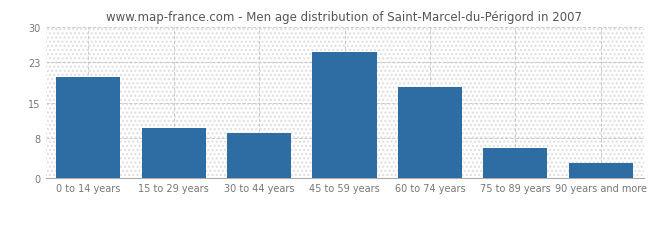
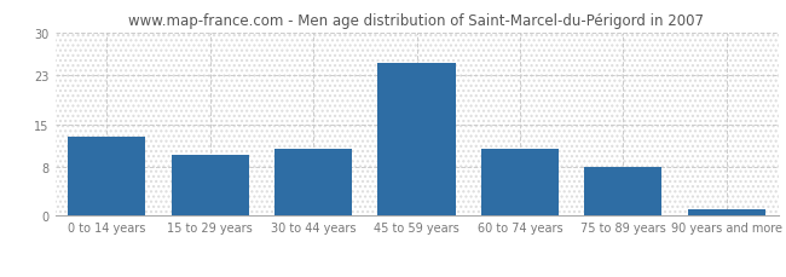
0 to 14 years: 20 -> 13
30 to 44 years: 9 -> 11
60 to 74 years: 18 -> 11
75 to 89 years: 6 -> 8
90 years and more: 3 -> 1
